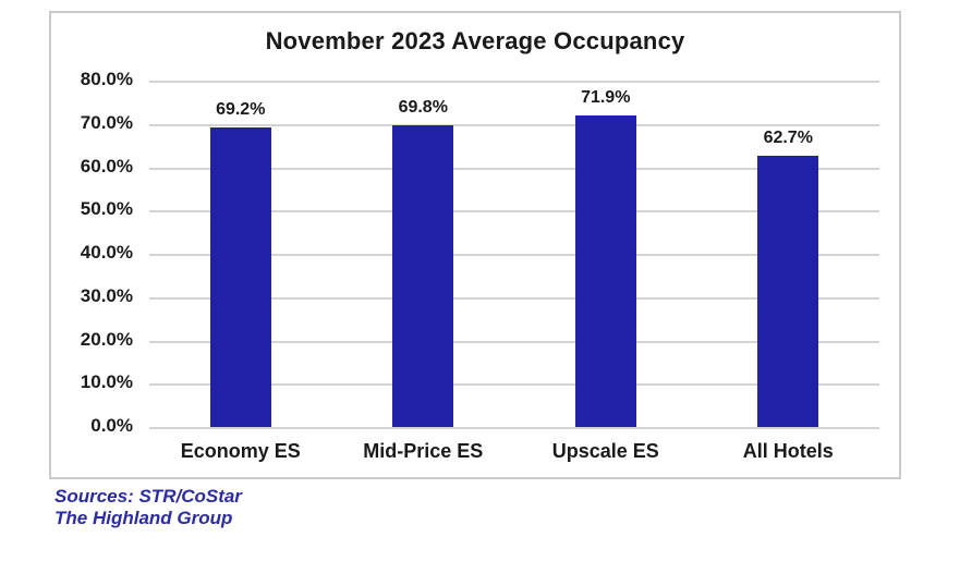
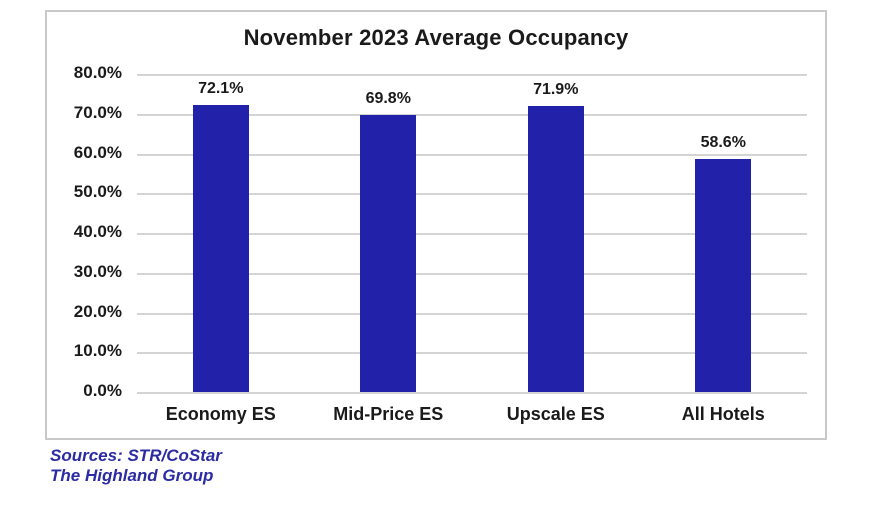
Economy ES: 69.2% -> 72.1%
All Hotels: 62.7% -> 58.6%
